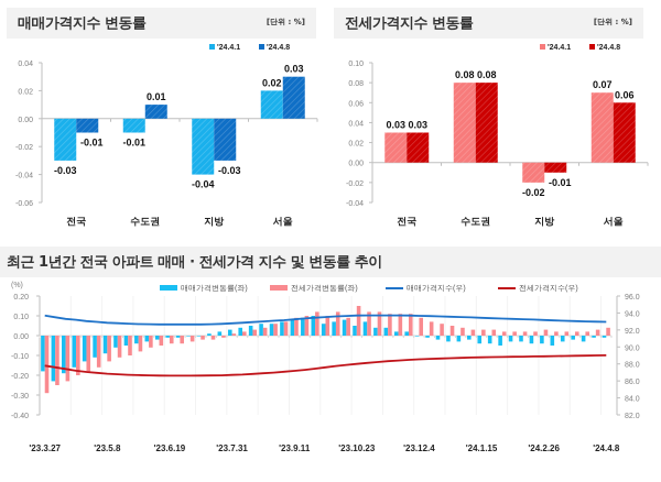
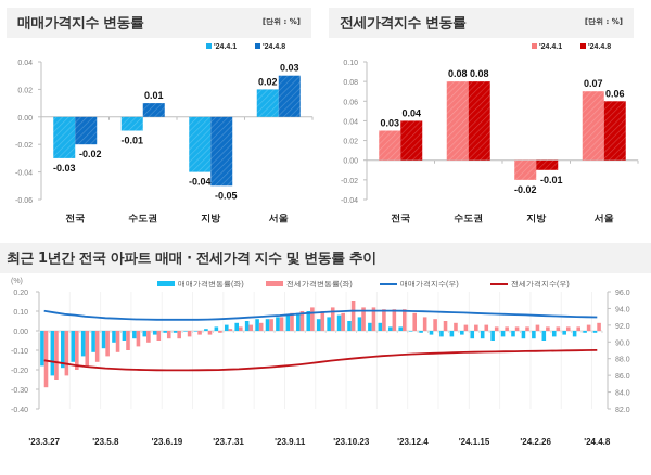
매매가격지수 변동률/'24.4.8/전국: -0.01 -> -0.02
매매가격지수 변동률/'24.4.8/지방: -0.03 -> -0.05
전세가격지수 변동률/'24.4.8/전국: 0.03 -> 0.04
